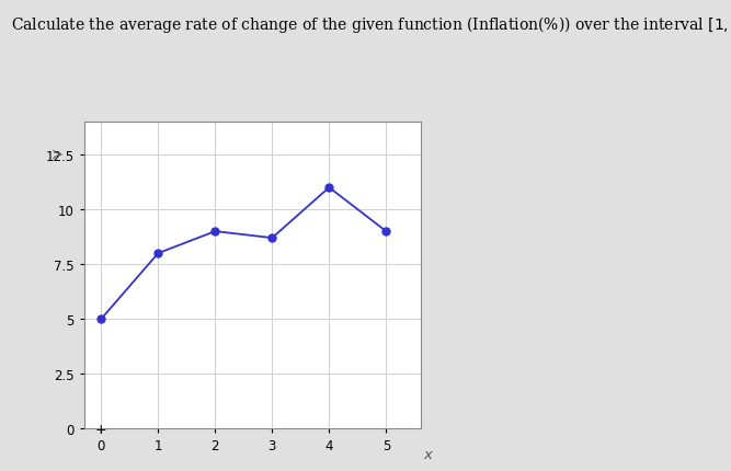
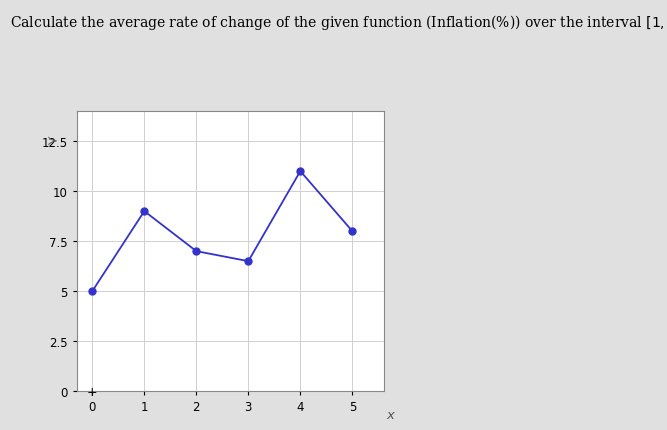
1: 8.0 -> 9.0
2: 9.0 -> 7.0
3: 8.7 -> 6.5
5: 9.0 -> 8.0
